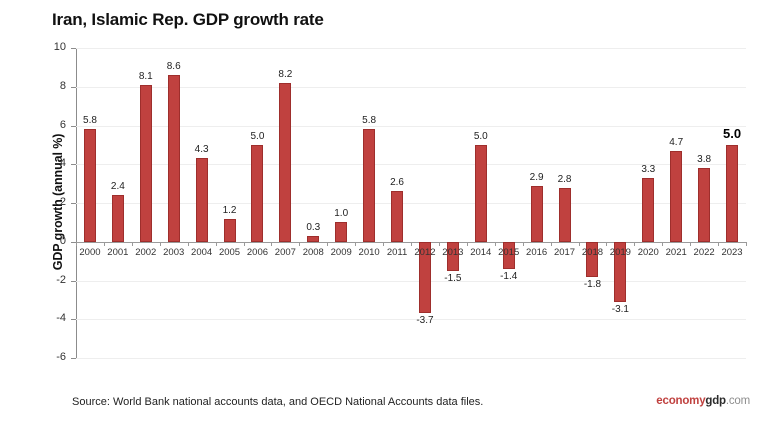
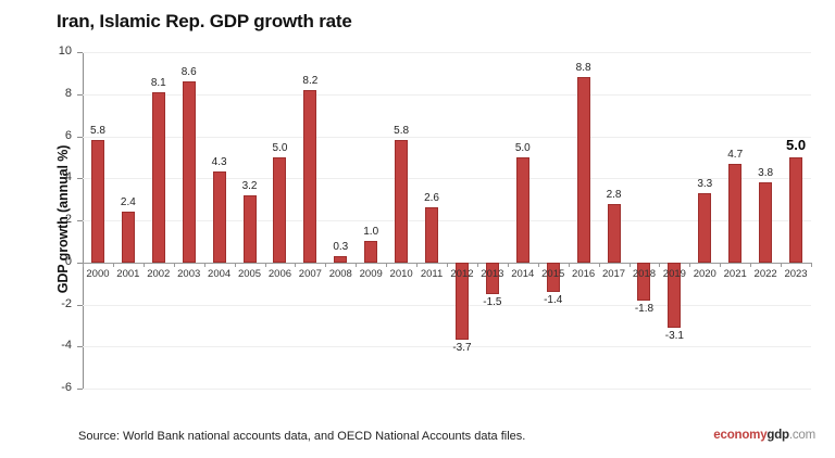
2005: 1.2 -> 3.2
2016: 2.9 -> 8.8
